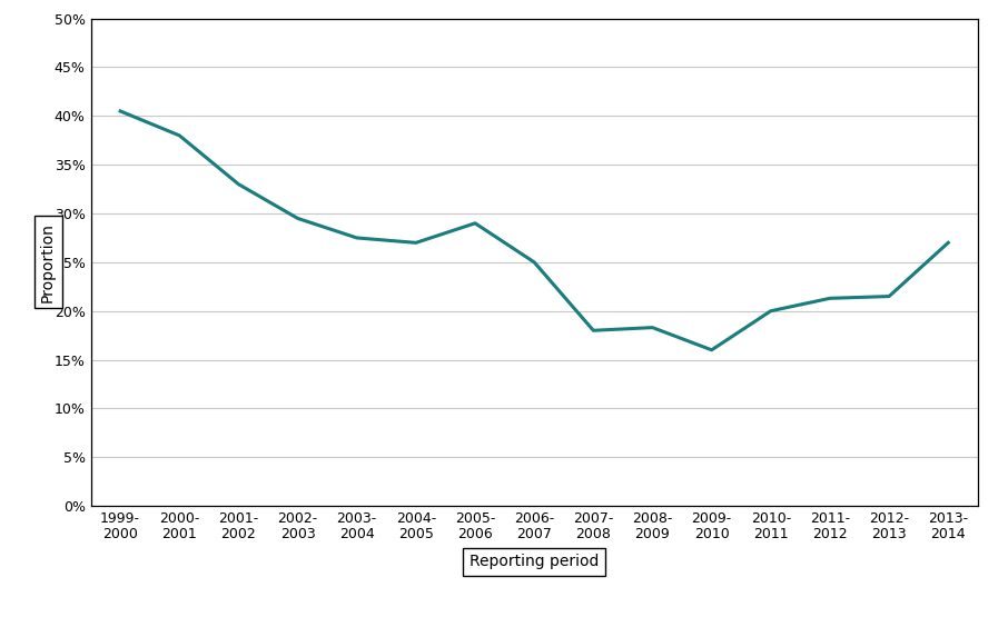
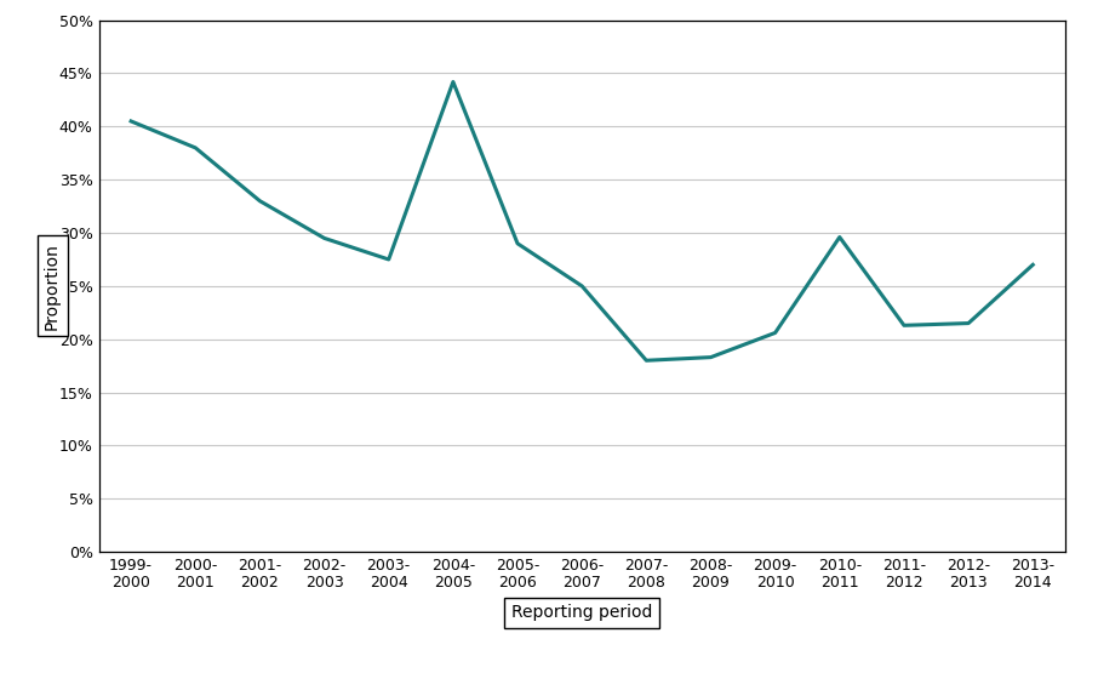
2004- 2005: 27.0% -> 44.2%
2009- 2010: 16.0% -> 20.6%
2010- 2011: 20.0% -> 29.6%
